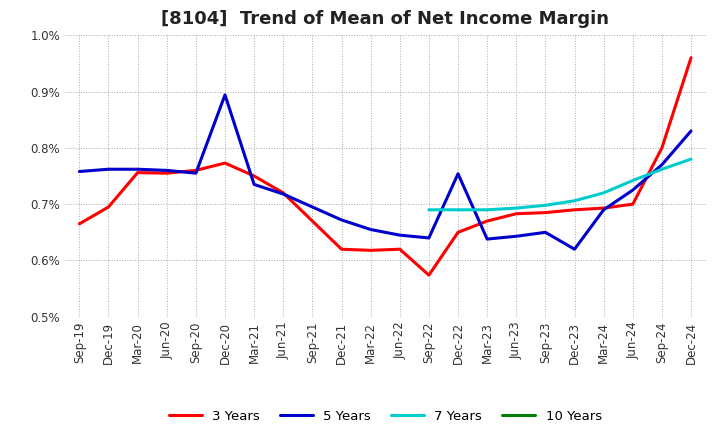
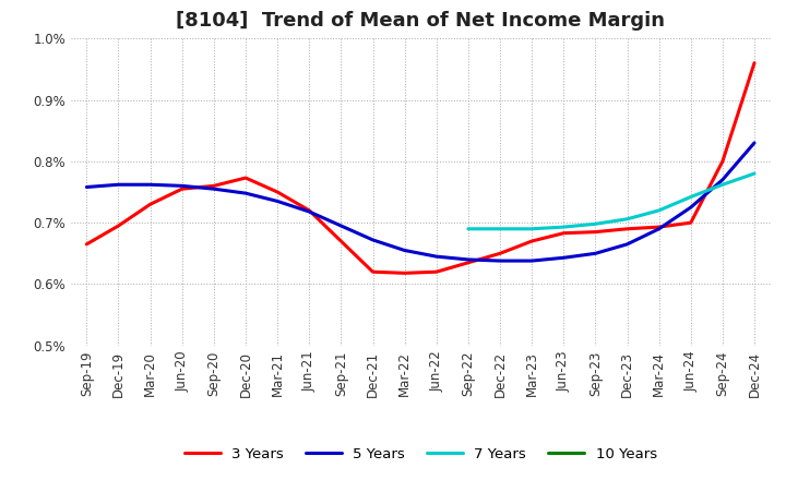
3 Years/Mar-20: 0.756% -> 0.730%
5 Years/Dec-20: 0.894% -> 0.748%
3 Years/Sep-22: 0.574% -> 0.635%
5 Years/Dec-22: 0.754% -> 0.638%
5 Years/Dec-23: 0.620% -> 0.665%
